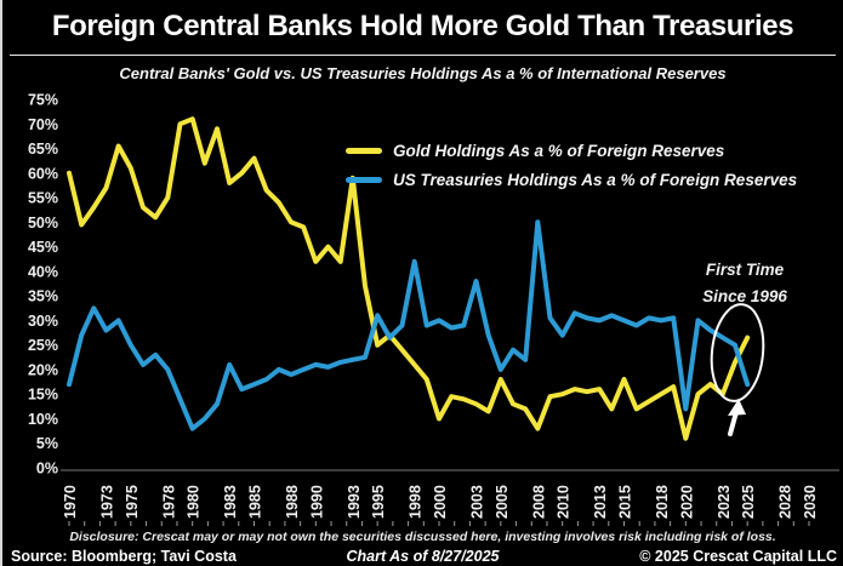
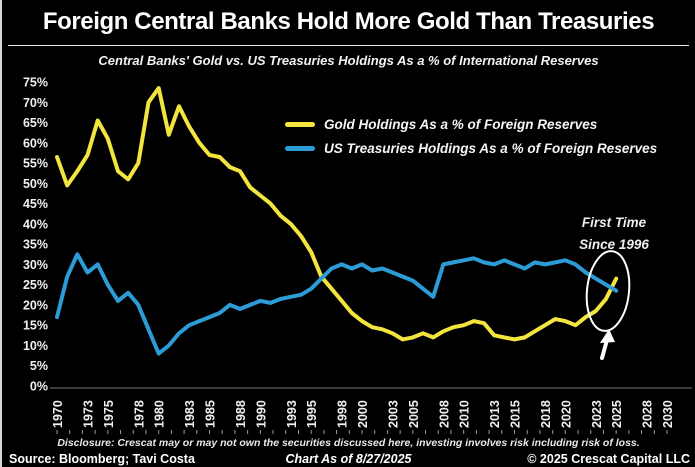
Gold Holdings As a % of Foreign Reserves/1970: 60% -> 56%
Gold Holdings As a % of Foreign Reserves/1980: 71% -> 74%
Gold Holdings As a % of Foreign Reserves/1983: 58% -> 64%
US Treasuries Holdings As a % of Foreign Reserves/1983: 21% -> 15%
Gold Holdings As a % of Foreign Reserves/1985: 63% -> 57%
Gold Holdings As a % of Foreign Reserves/1988: 50% -> 53%
Gold Holdings As a % of Foreign Reserves/1990: 42% -> 47%
Gold Holdings As a % of Foreign Reserves/1993: 59% -> 40%
Gold Holdings As a % of Foreign Reserves/1995: 25% -> 33%
US Treasuries Holdings As a % of Foreign Reserves/1995: 31% -> 24%
US Treasuries Holdings As a % of Foreign Reserves/1998: 42% -> 30%
Gold Holdings As a % of Foreign Reserves/2000: 10% -> 16%
US Treasuries Holdings As a % of Foreign Reserves/2003: 38% -> 28%
Gold Holdings As a % of Foreign Reserves/2005: 18% -> 12%
US Treasuries Holdings As a % of Foreign Reserves/2005: 20% -> 26%
Gold Holdings As a % of Foreign Reserves/2008: 8% -> 14%
US Treasuries Holdings As a % of Foreign Reserves/2008: 50% -> 30%
US Treasuries Holdings As a % of Foreign Reserves/2010: 27% -> 31%
Gold Holdings As a % of Foreign Reserves/2013: 16% -> 12%
Gold Holdings As a % of Foreign Reserves/2015: 18% -> 12%
Gold Holdings As a % of Foreign Reserves/2020: 6% -> 16%
US Treasuries Holdings As a % of Foreign Reserves/2020: 12% -> 31%
Gold Holdings As a % of Foreign Reserves/2023: 15% -> 18%
US Treasuries Holdings As a % of Foreign Reserves/2025: 17% -> 24%
